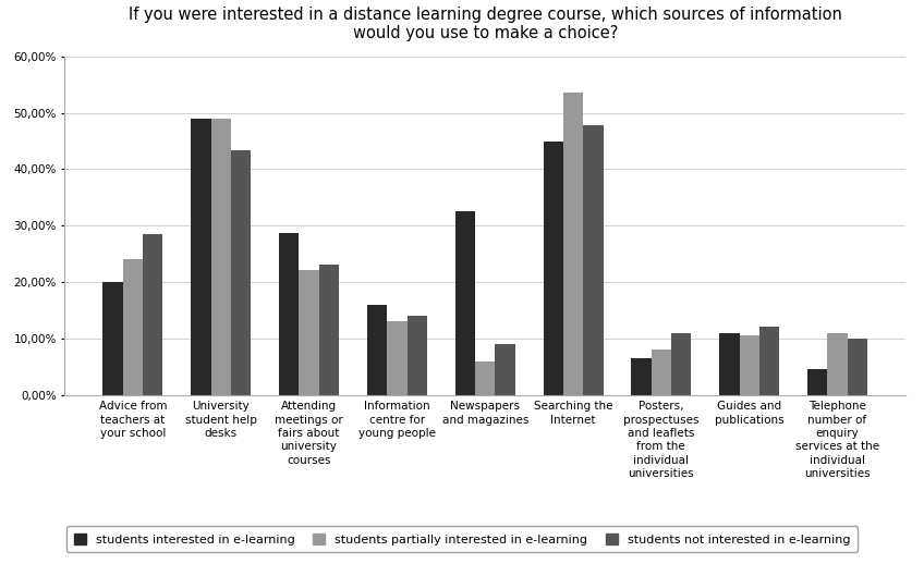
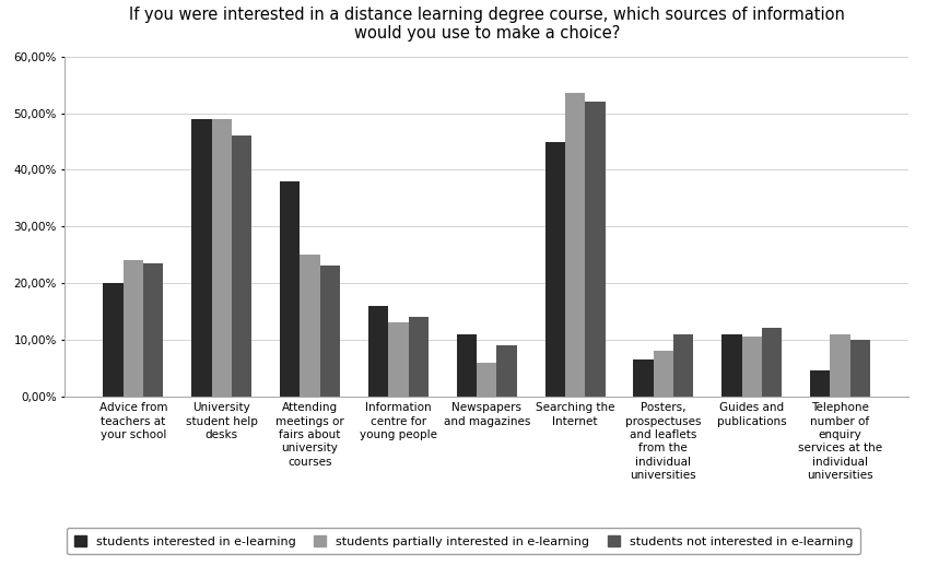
students not interested in e-learning/Advice from teachers at your school: 28,4% -> 23,5%
students not interested in e-learning/University student help desks: 43,4% -> 46,0%
students interested in e-learning/Attending meetings or fairs about university courses: 28,6% -> 38,0%
students partially interested in e-learning/Attending meetings or fairs about university courses: 22,2% -> 25,0%
students interested in e-learning/Newspapers and magazines: 32,6% -> 11,0%
students not interested in e-learning/Searching the Internet: 47,8% -> 52,0%
